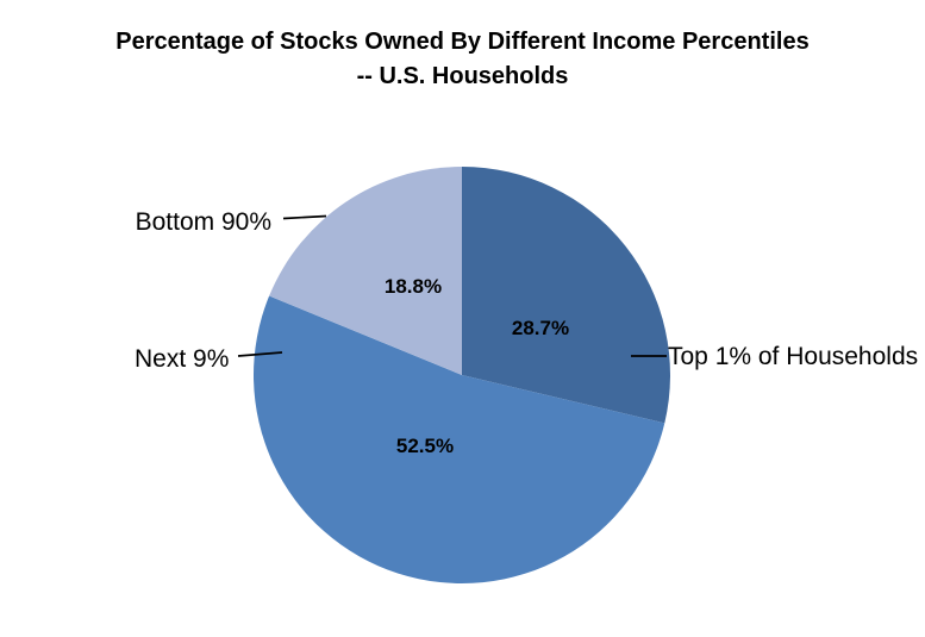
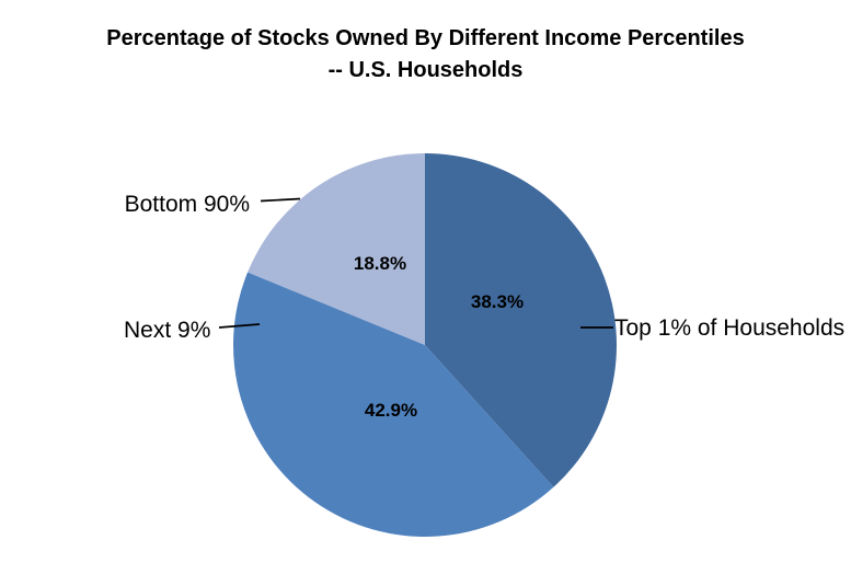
Top 1% of Households: 28.7% -> 38.3%
Next 9%: 52.5% -> 42.9%
